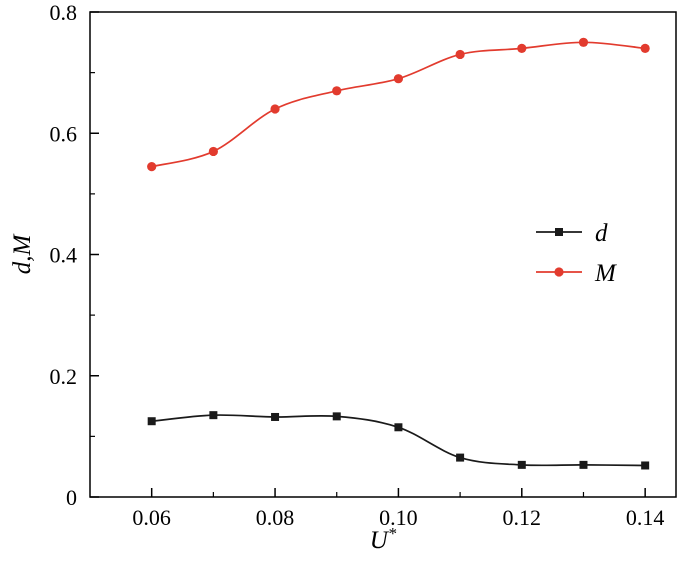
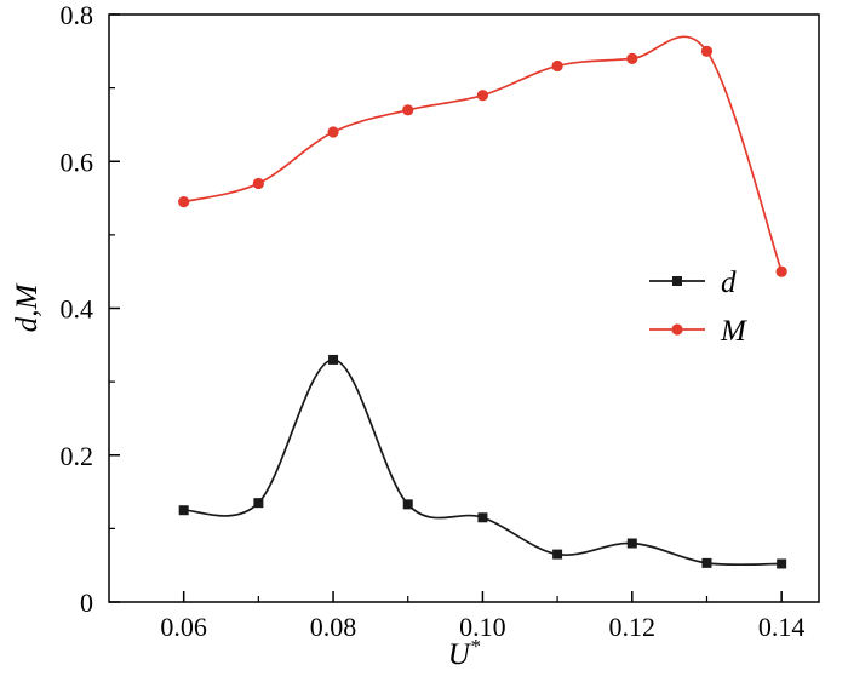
d/0.08: 0.13 -> 0.33
d/0.12: 0.05 -> 0.08
M/0.14: 0.74 -> 0.45
